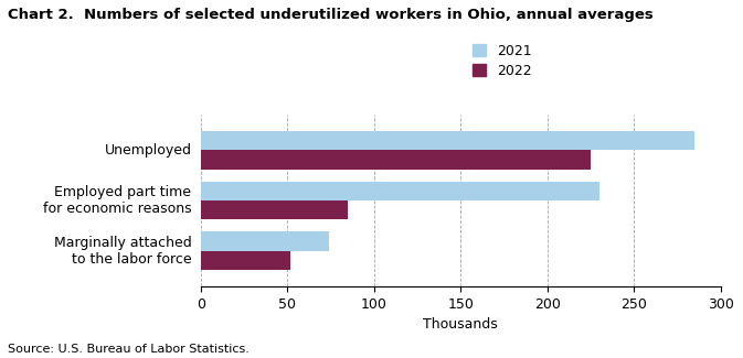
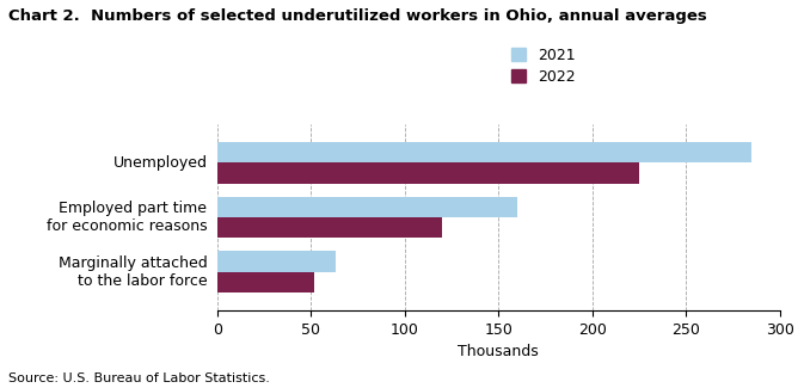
2021/Employed part time for economic reasons: 230 -> 160
2022/Employed part time for economic reasons: 85 -> 120
2021/Marginally attached to the labor force: 74 -> 63
